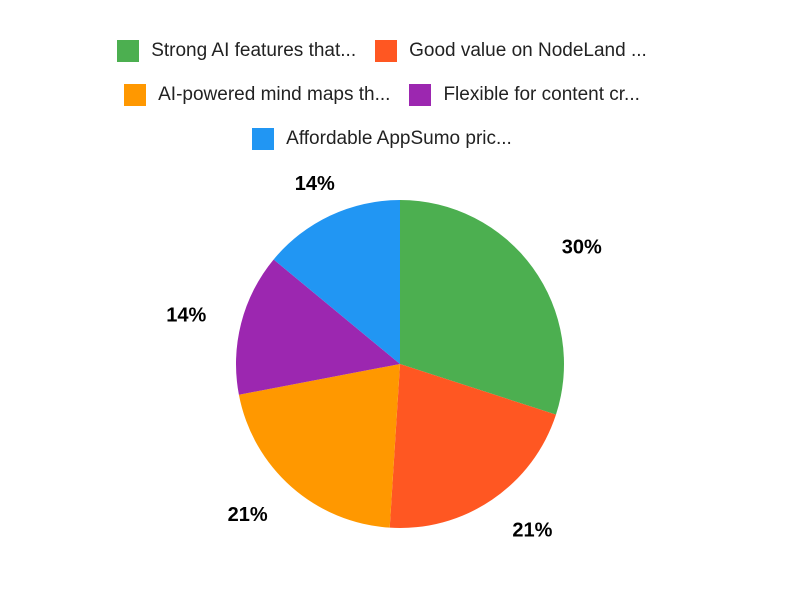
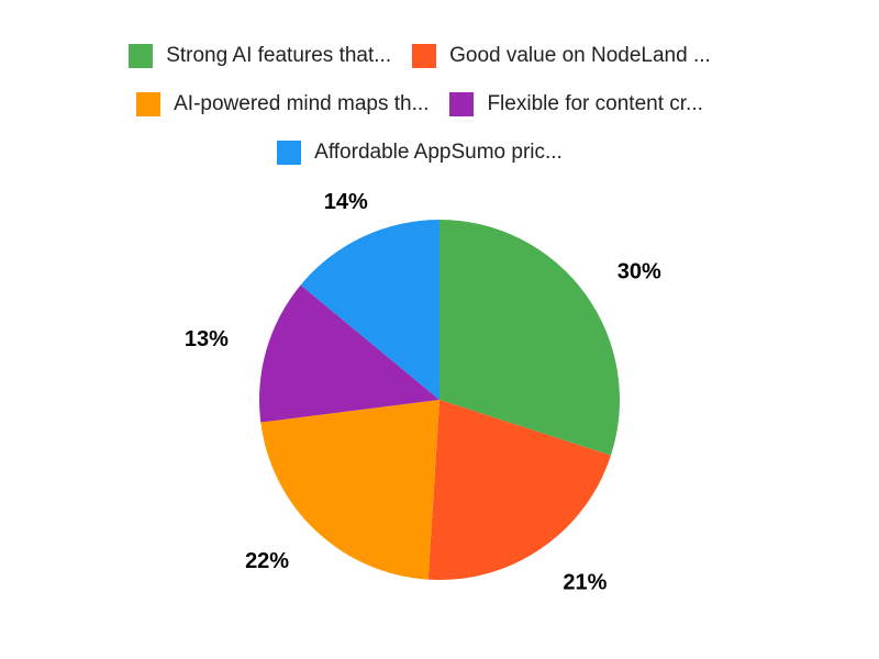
AI-powered mind maps th...: 21% -> 22%
Flexible for content cr...: 14% -> 13%
